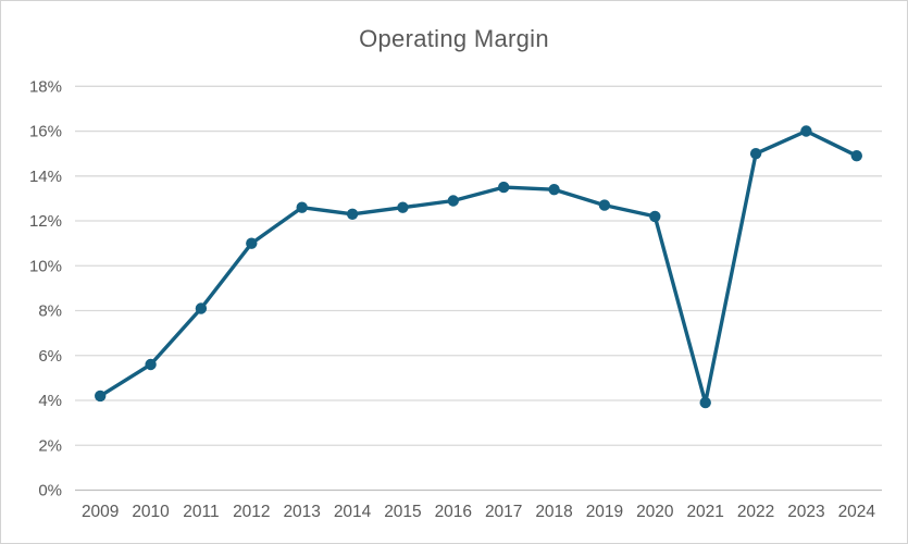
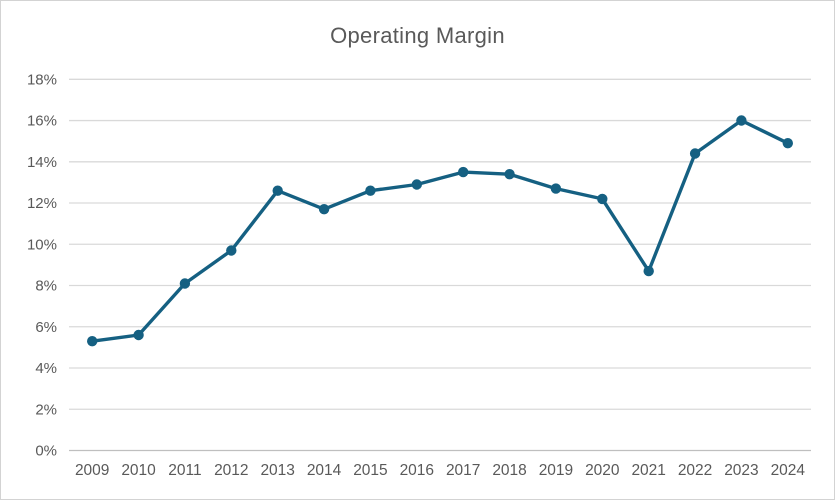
2009: 4.2% -> 5.3%
2012: 11.0% -> 9.7%
2014: 12.3% -> 11.7%
2021: 3.9% -> 8.7%
2022: 15.0% -> 14.4%
